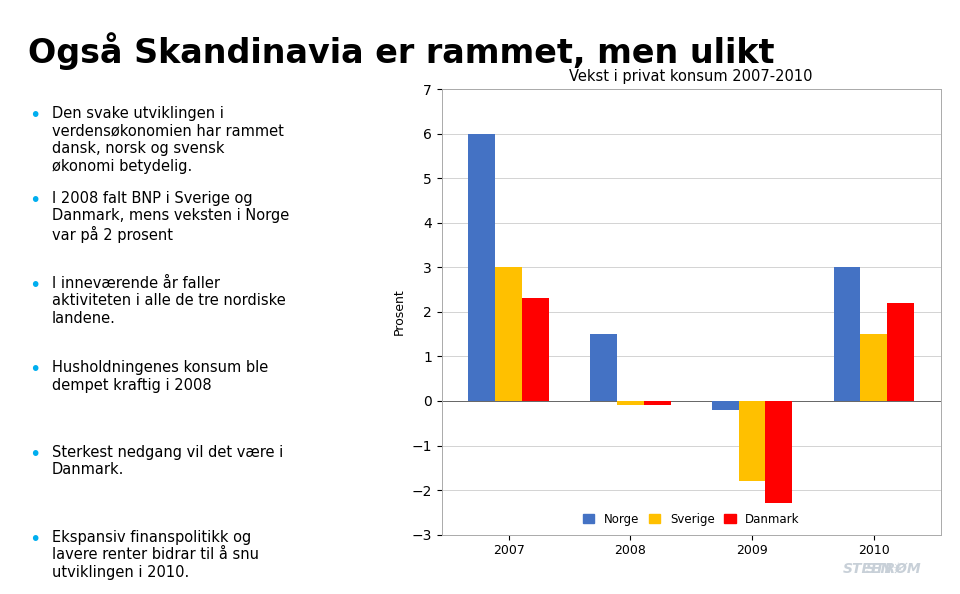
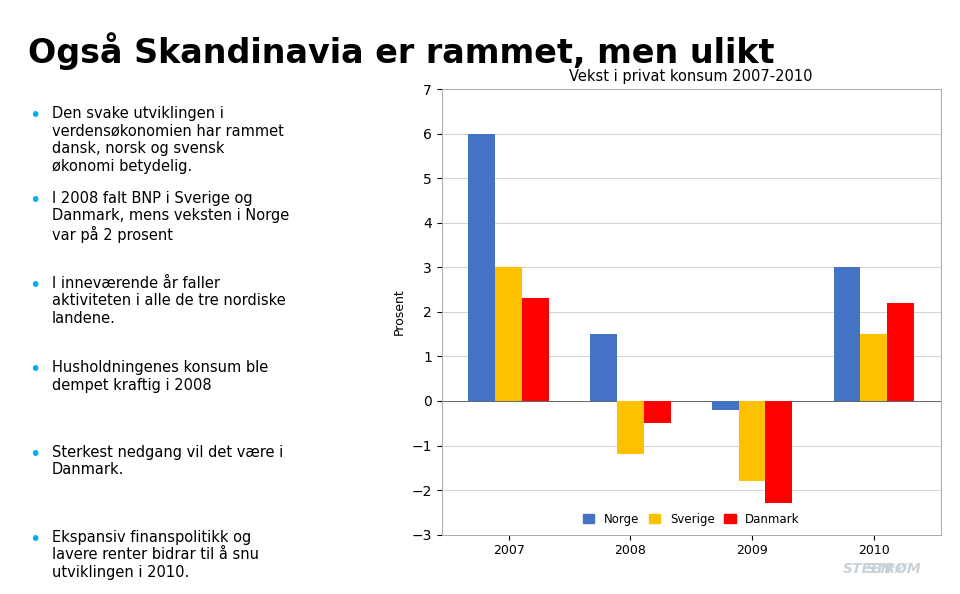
Sverige/2008: -0.1 -> -1.2
Danmark/2008: -0.1 -> -0.5
